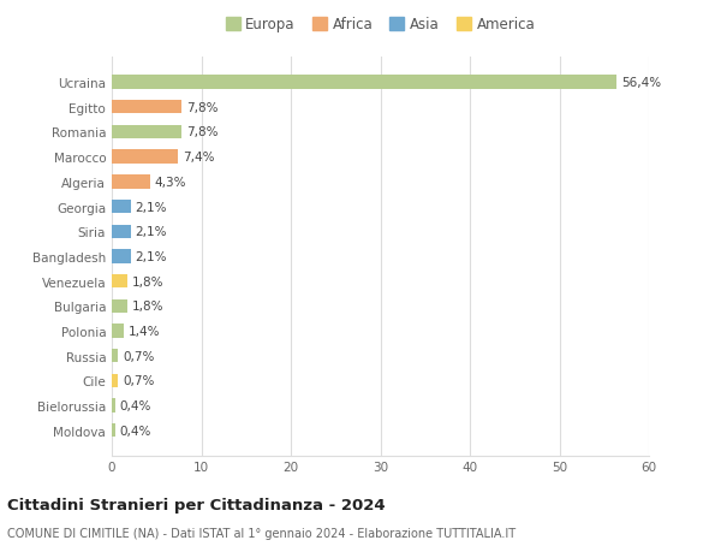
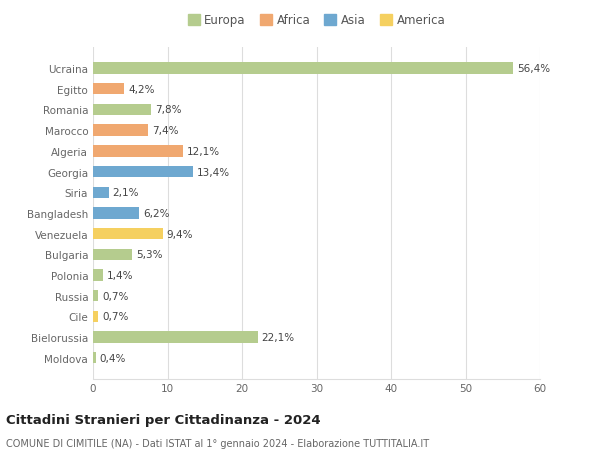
Egitto: 7,8% -> 4,2%
Algeria: 4,3% -> 12,1%
Georgia: 2,1% -> 13,4%
Bangladesh: 2,1% -> 6,2%
Venezuela: 1,8% -> 9,4%
Bulgaria: 1,8% -> 5,3%
Bielorussia: 0,4% -> 22,1%
